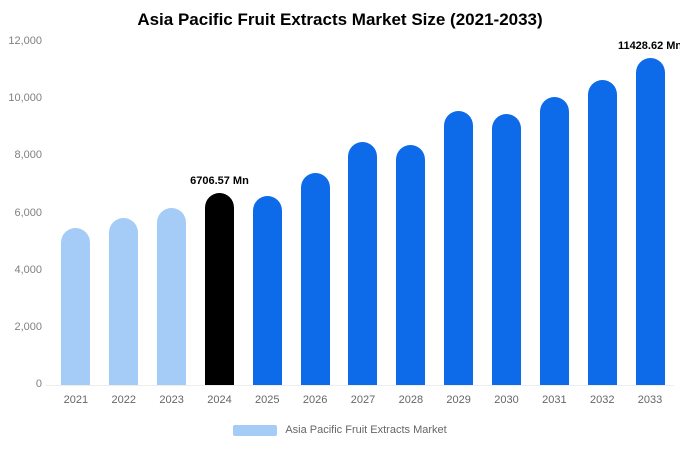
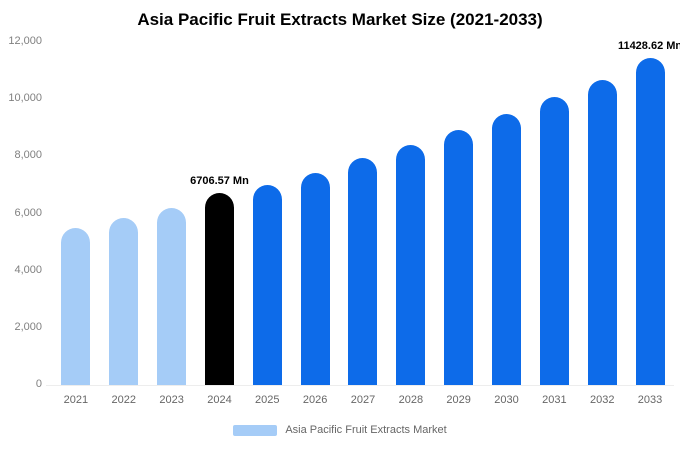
2025: 6600 -> 7000
2027: 8500 -> 7900
2029: 9600 -> 8900
